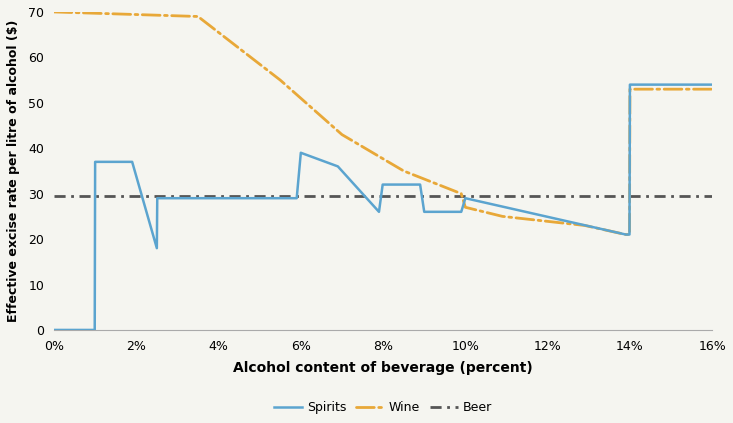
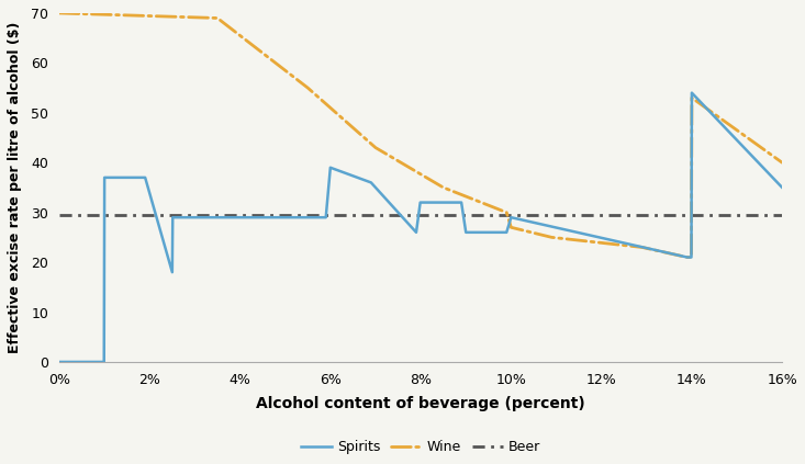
Spirits/16%: 54 -> 35
Wine/16%: 53 -> 40
